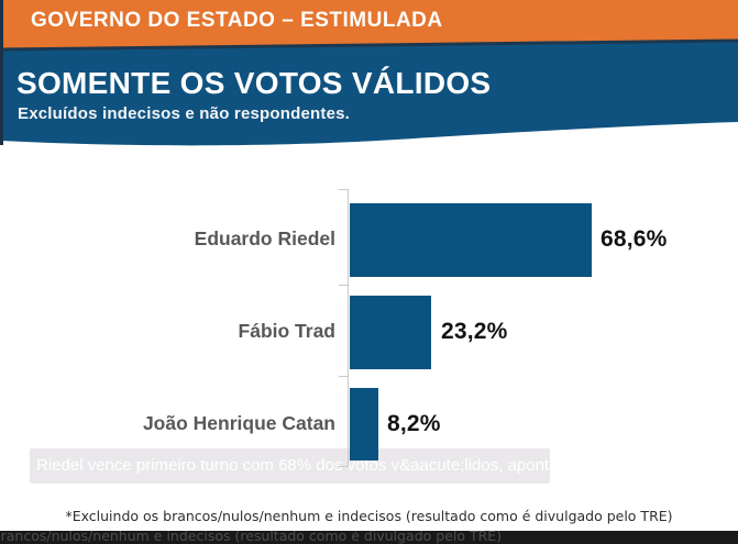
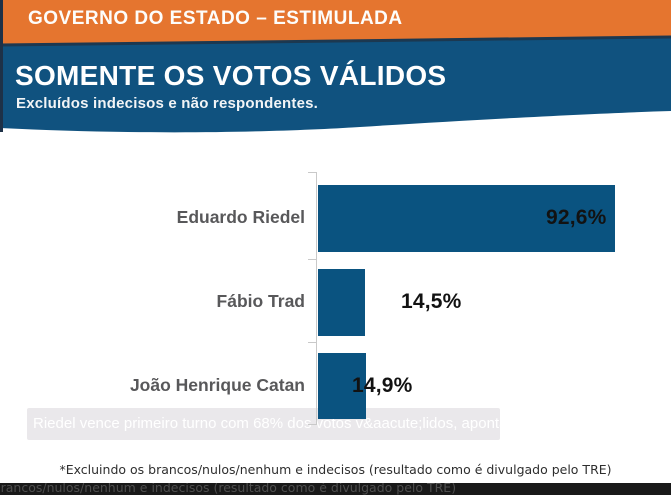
Eduardo Riedel: 68,6% -> 92,6%
Fábio Trad: 23,2% -> 14,5%
João Henrique Catan: 8,2% -> 14,9%
